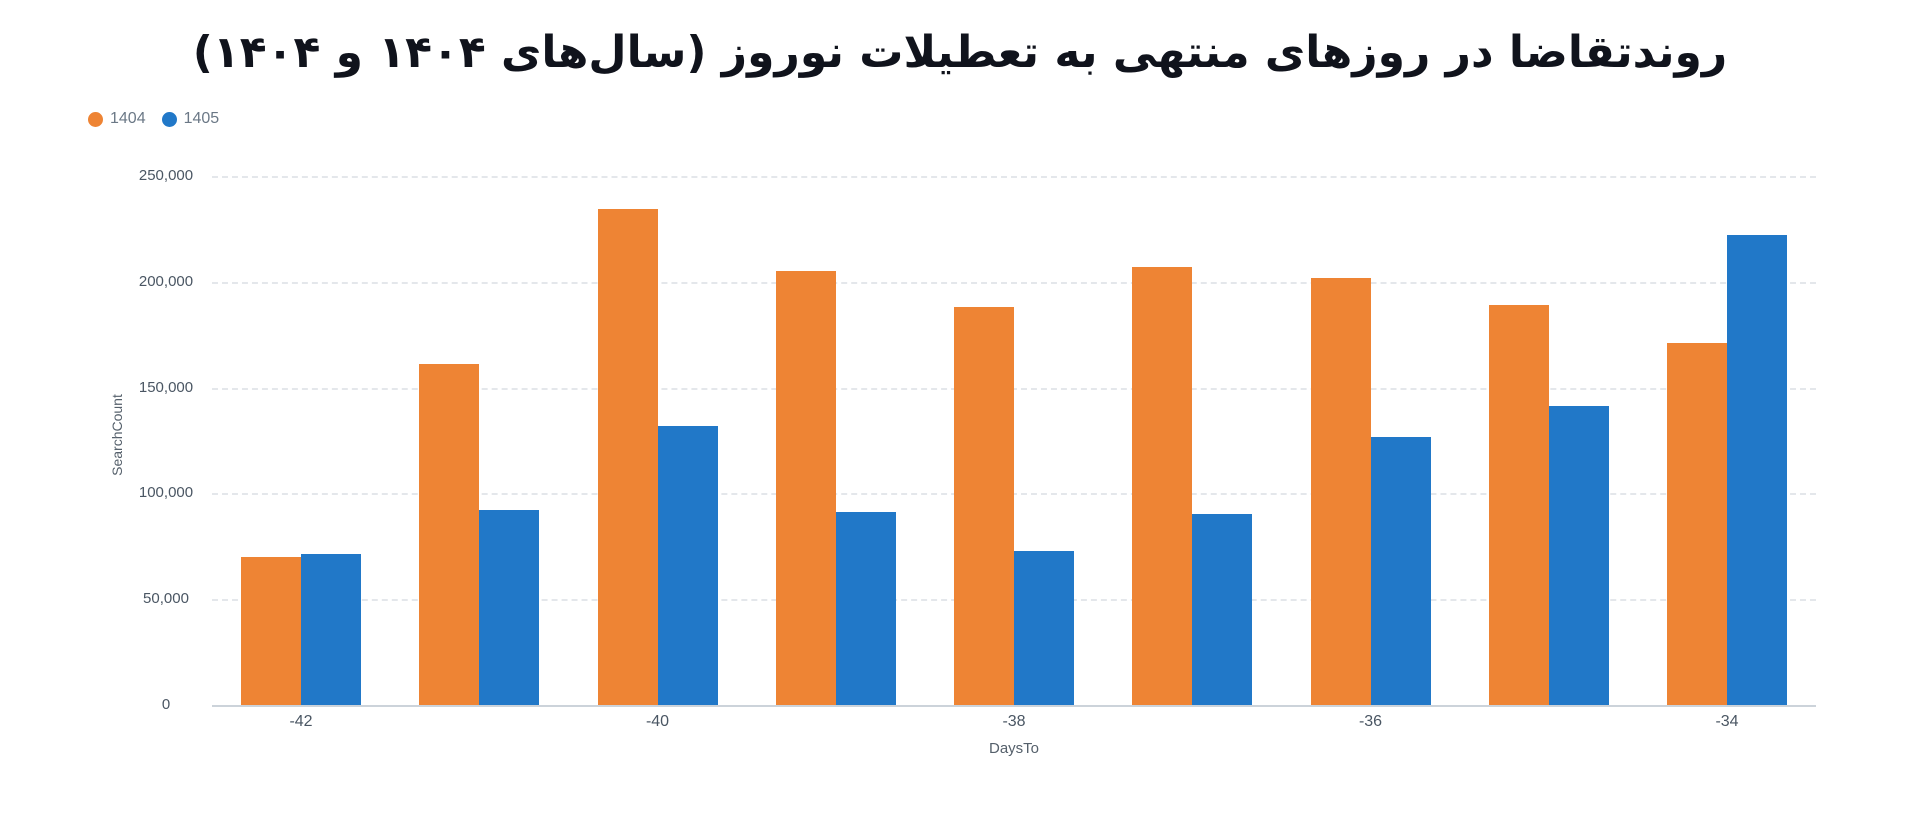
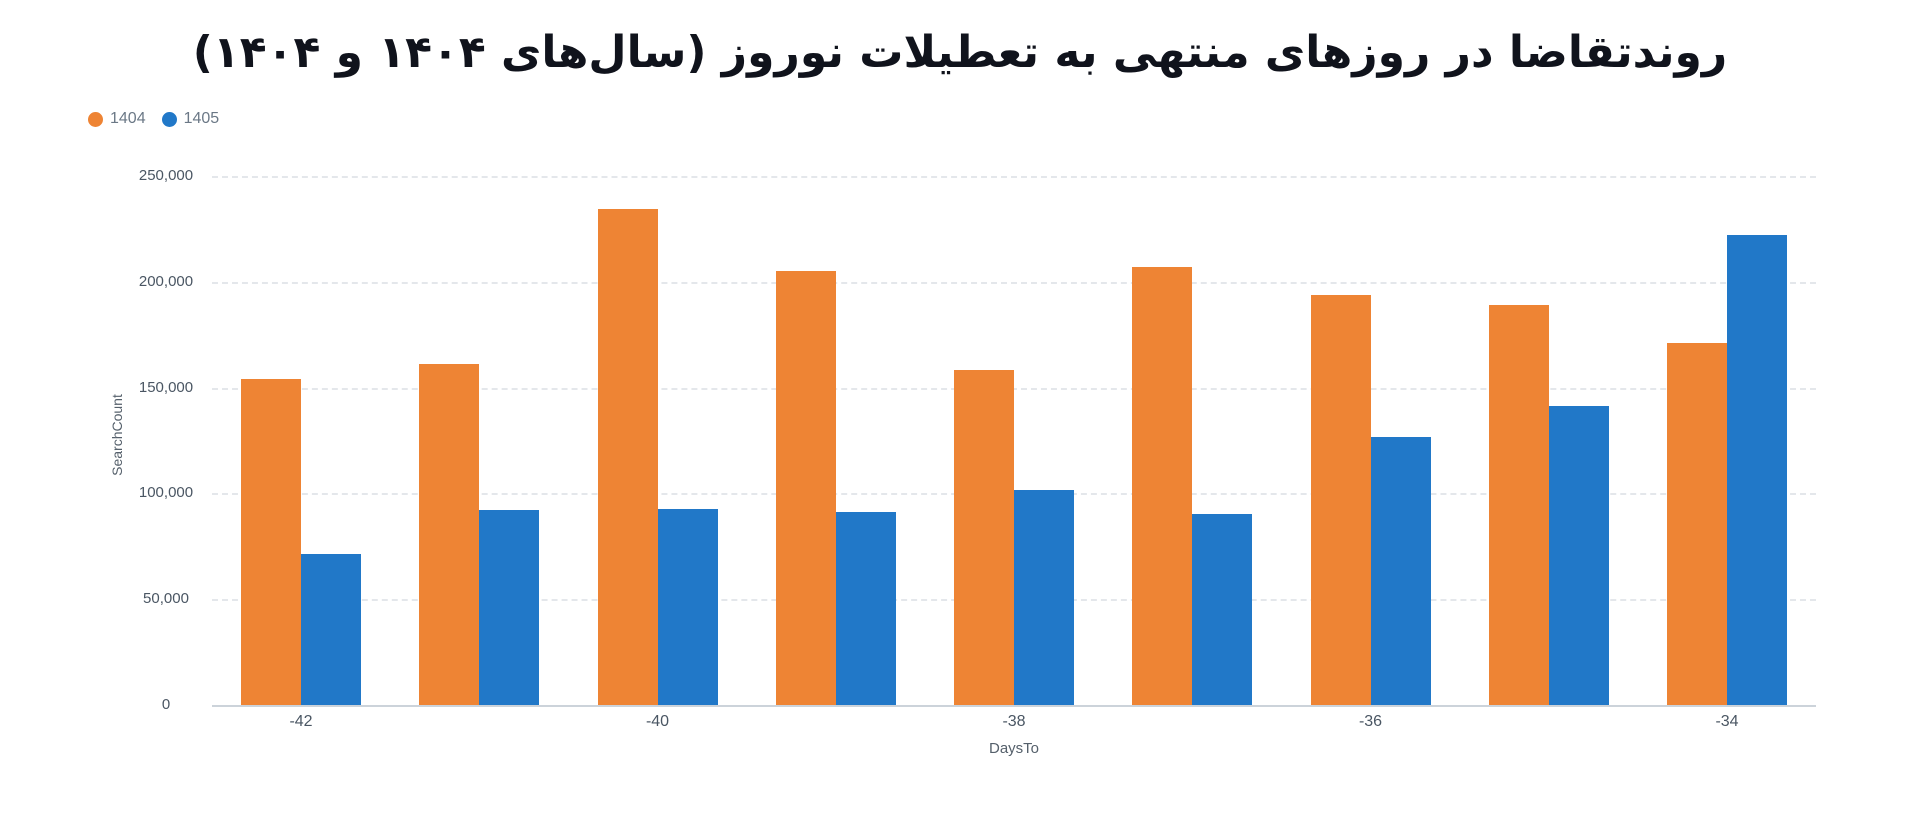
1404/-42: 70000 -> 154000
1405/-40: 132000 -> 92000
1404/-38: 188000 -> 158000
1405/-38: 73000 -> 102000
1404/-36: 202000 -> 194000
